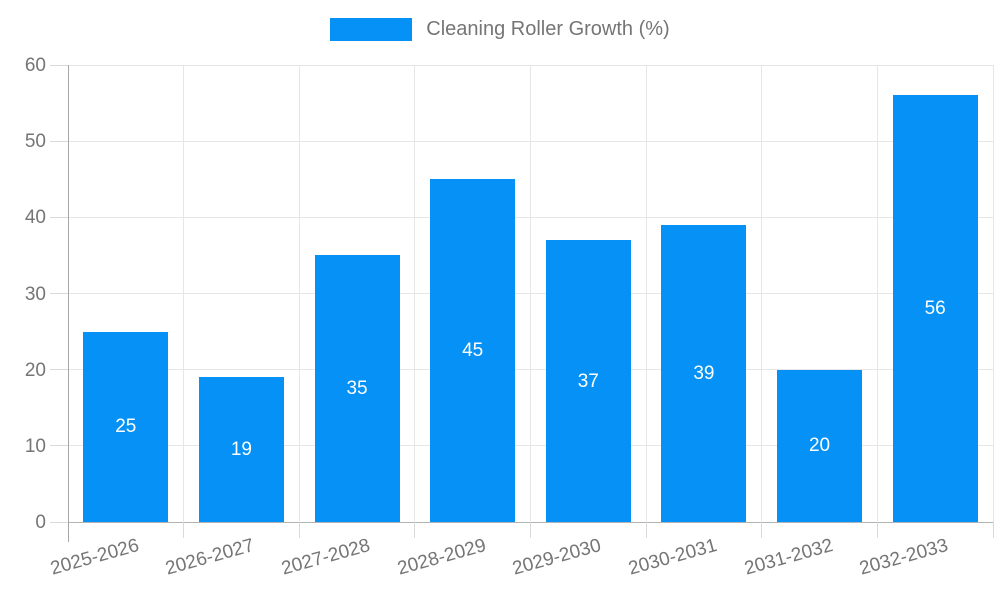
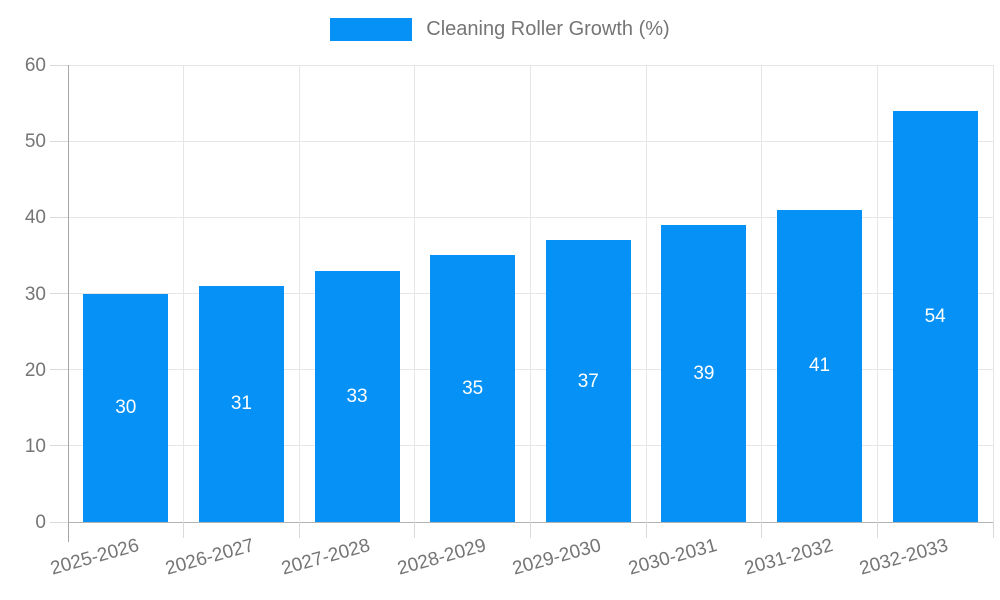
2025-2026: 25 -> 30
2026-2027: 19 -> 31
2027-2028: 35 -> 33
2028-2029: 45 -> 35
2031-2032: 20 -> 41
2032-2033: 56 -> 54
